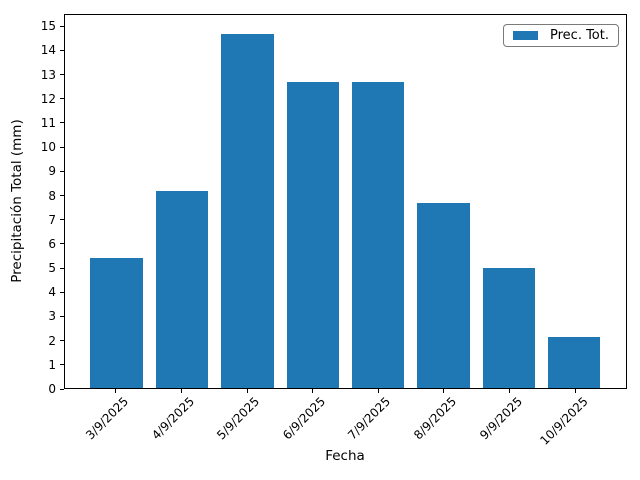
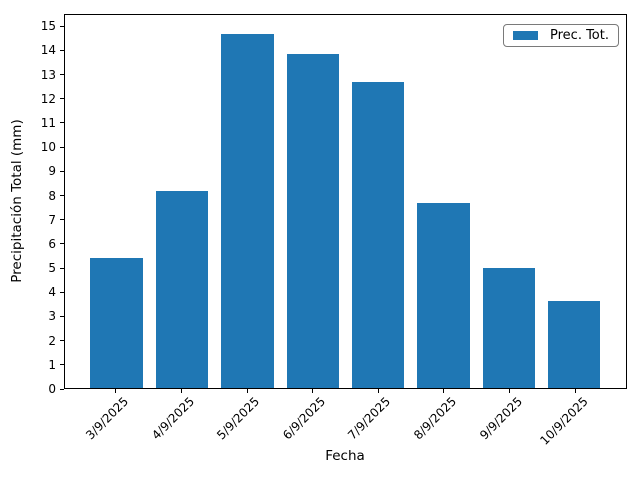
6/9/2025: 12.7 -> 13.9
10/9/2025: 2.1 -> 3.6
